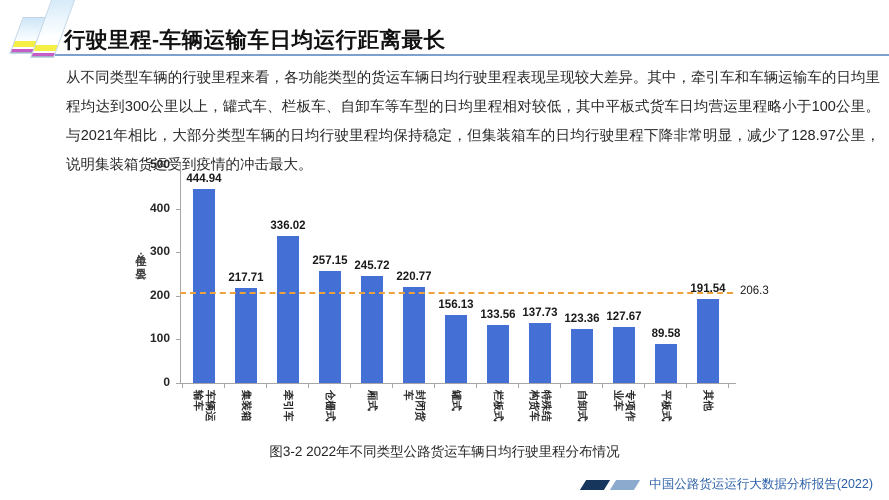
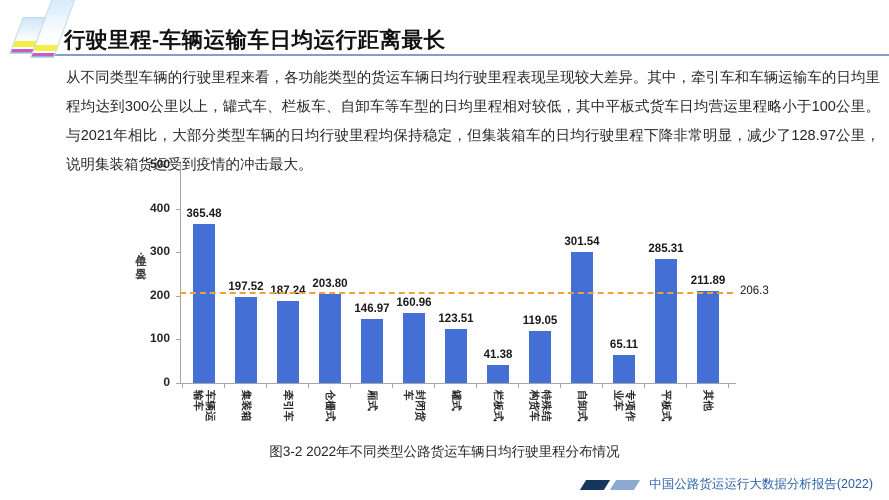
车辆运输车: 444.94 -> 365.48
集装箱: 217.71 -> 197.52
牵引车: 336.02 -> 187.24
仓栅式: 257.15 -> 203.80
厢式: 245.72 -> 146.97
封闭货车: 220.77 -> 160.96
罐式: 156.13 -> 123.51
栏板式: 133.56 -> 41.38
特殊结构货车: 137.73 -> 119.05
自卸式: 123.36 -> 301.54
专项作业车: 127.67 -> 65.11
平板式: 89.58 -> 285.31
其他: 191.54 -> 211.89
